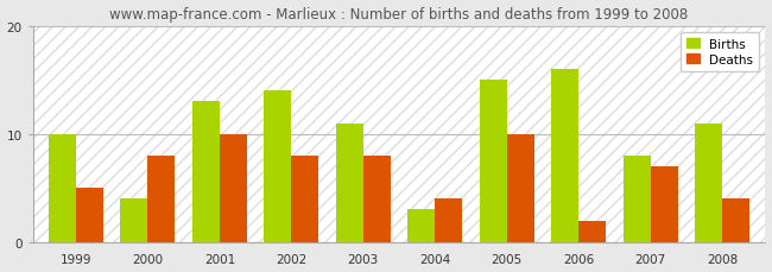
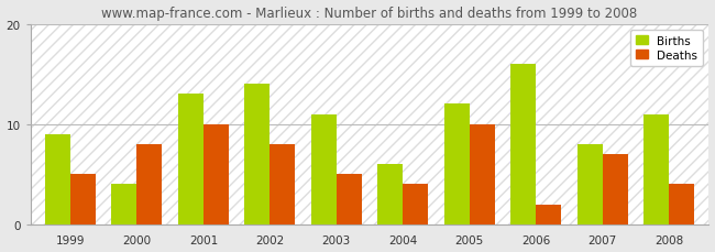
Births/1999: 10 -> 9
Deaths/2003: 8 -> 5
Births/2004: 3 -> 6
Births/2005: 15 -> 12
